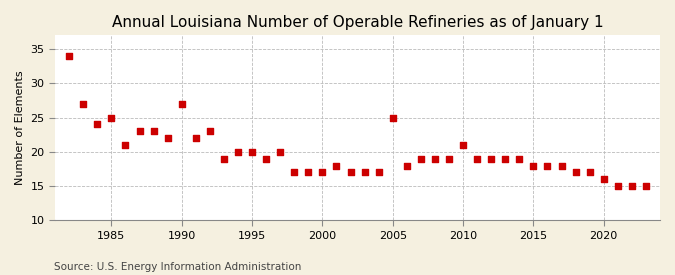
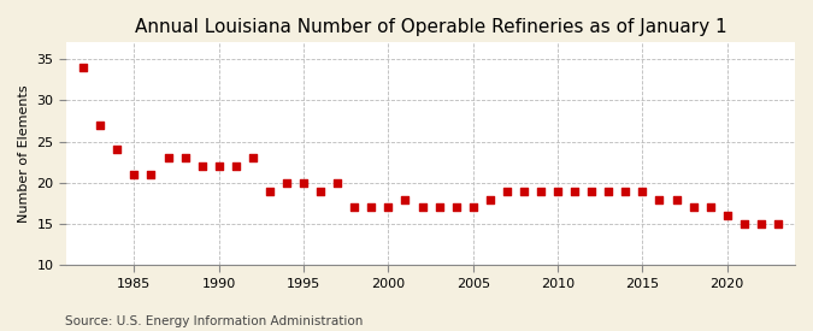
1985: 25 -> 21
1990: 27 -> 22
2005: 25 -> 17
2010: 21 -> 19
2015: 18 -> 19
